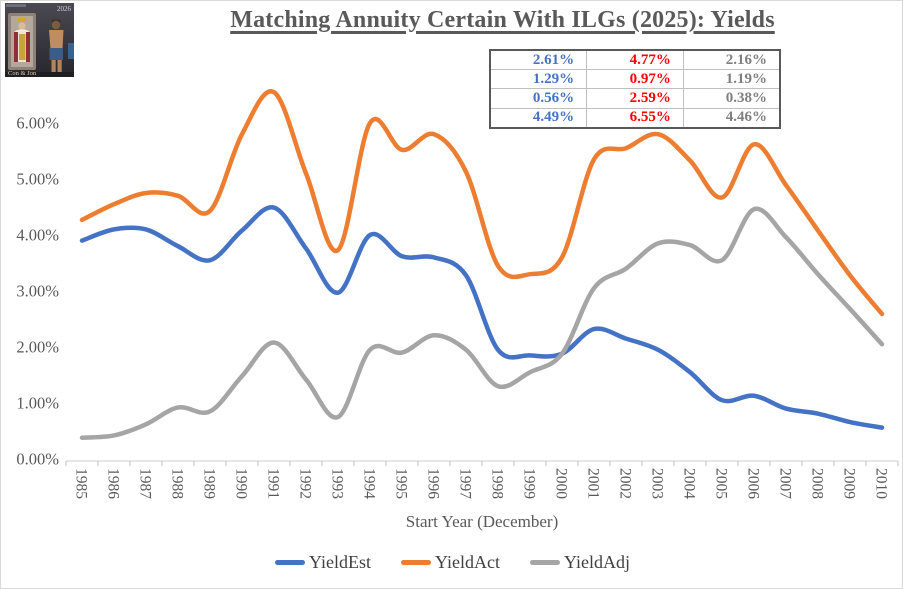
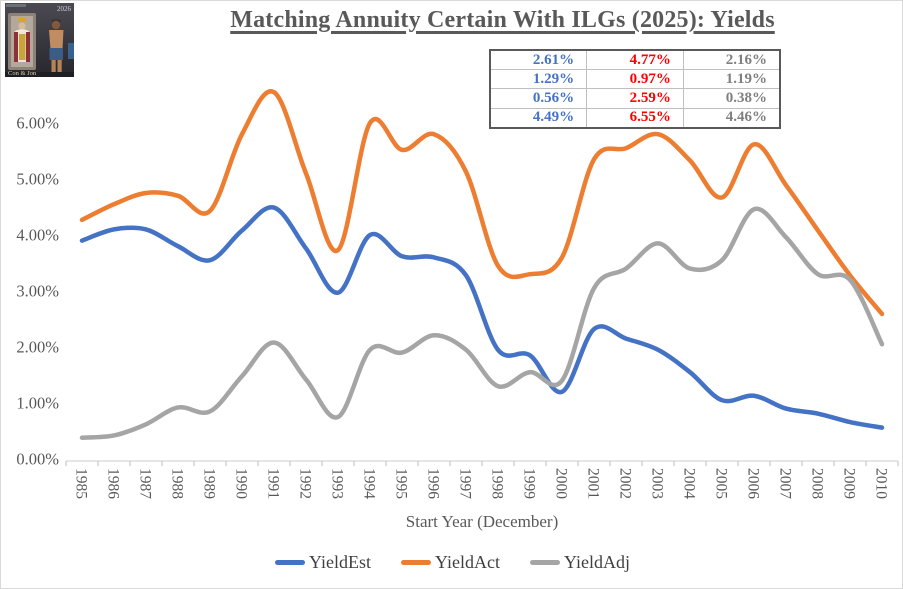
YieldEst/2000: 1.9% -> 1.2%
YieldAdj/2000: 1.9% -> 1.4%
YieldAdj/2004: 3.8% -> 3.4%
YieldAdj/2009: 2.7% -> 3.2%
